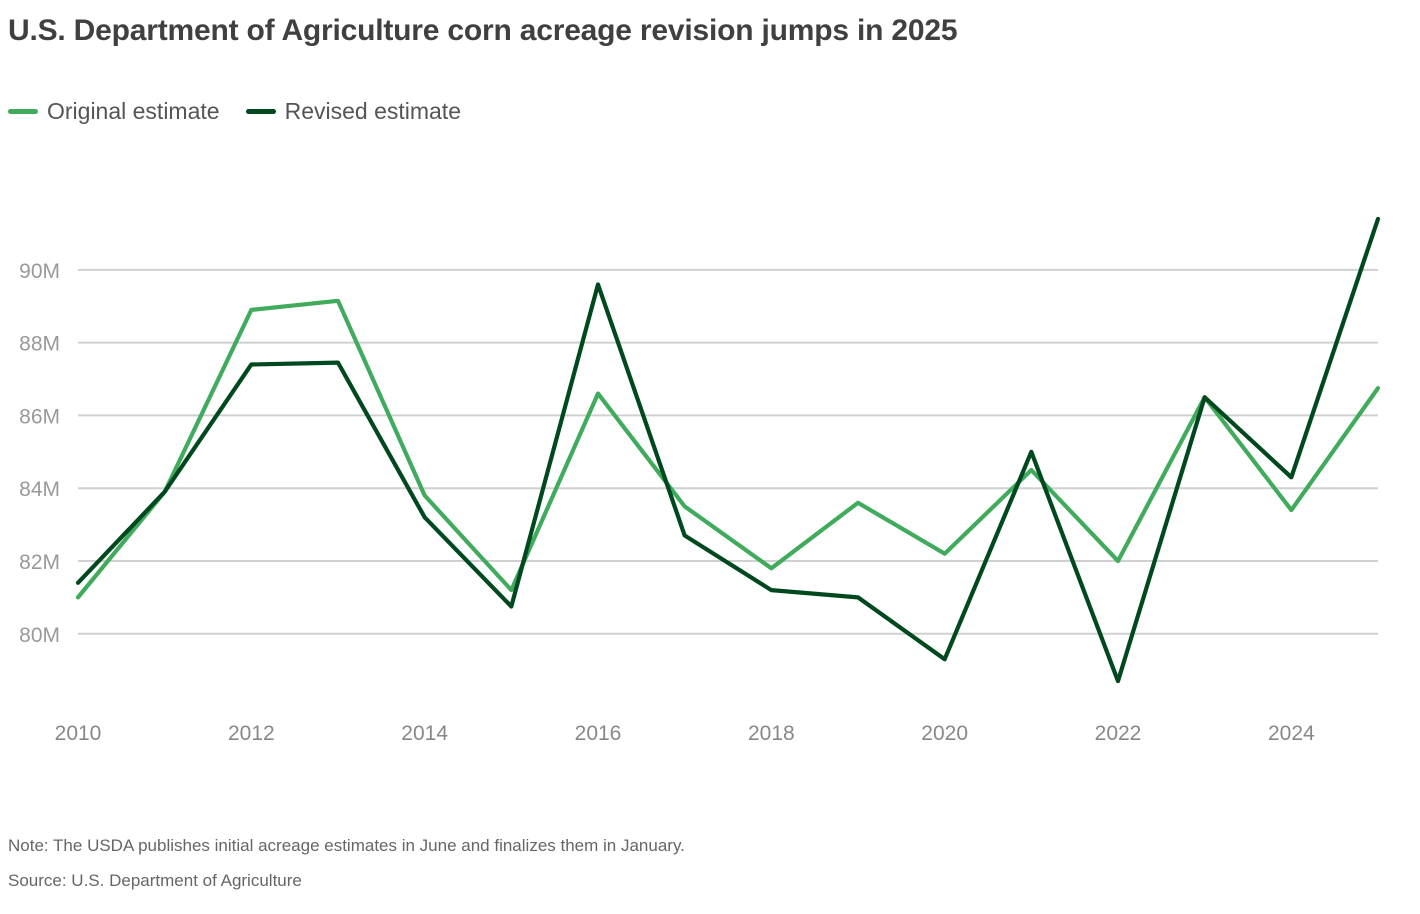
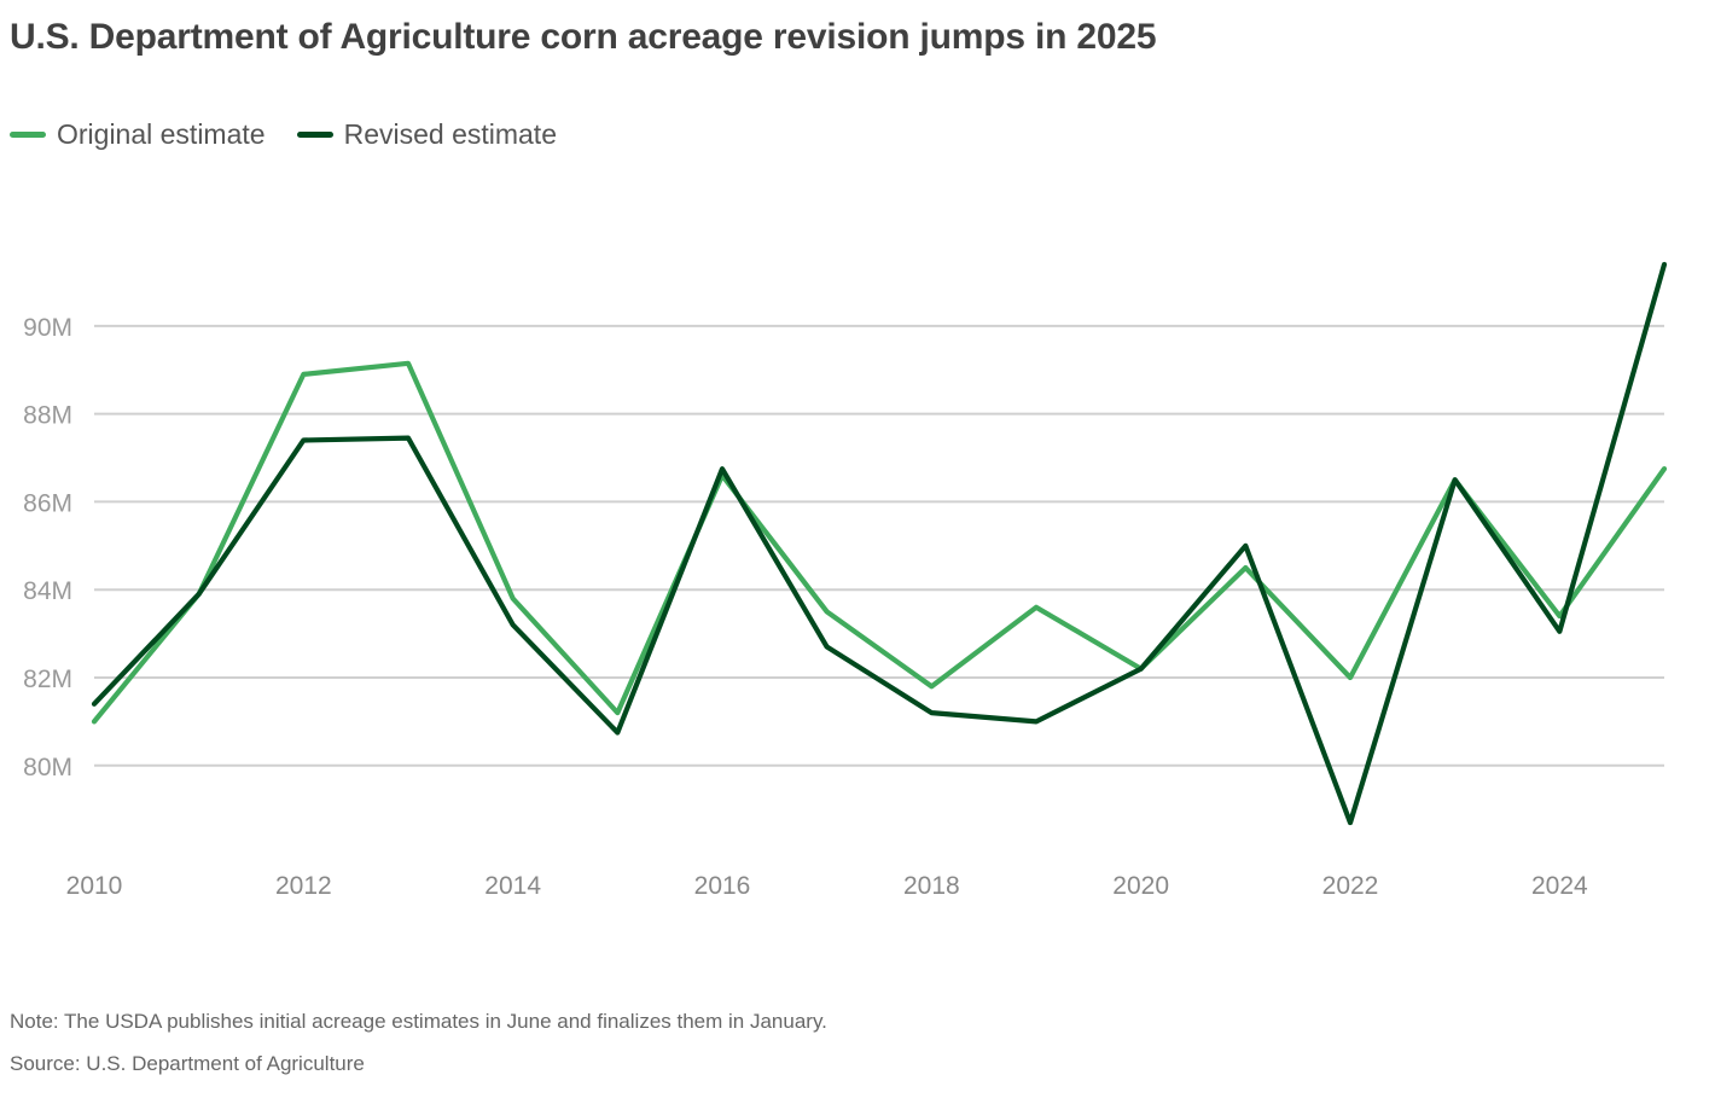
Revised estimate/2016: 89.6M -> 86.8M
Revised estimate/2020: 79.3M -> 82.2M
Revised estimate/2024: 84.3M -> 83.0M
